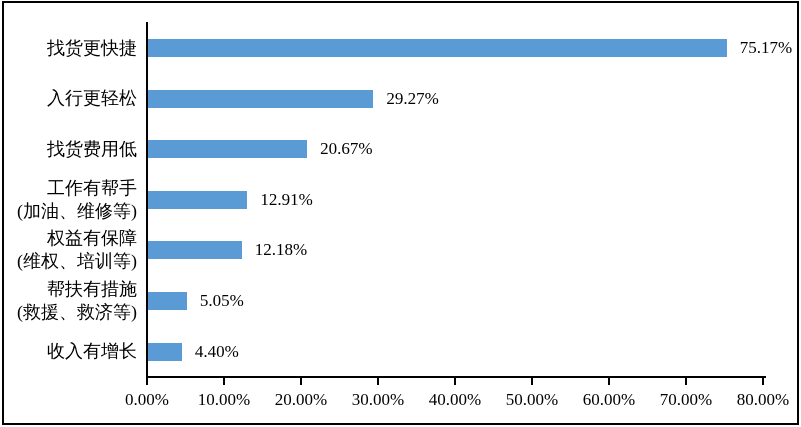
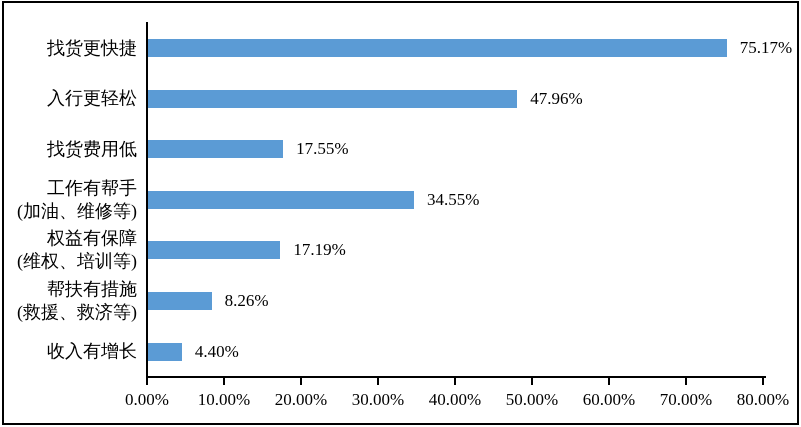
入行更轻松: 29.27% -> 47.96%
找货费用低: 20.67% -> 17.55%
工作有帮手(加油、维修等): 12.91% -> 34.55%
权益有保障(维权、培训等): 12.18% -> 17.19%
帮扶有措施(救援、救济等): 5.05% -> 8.26%
